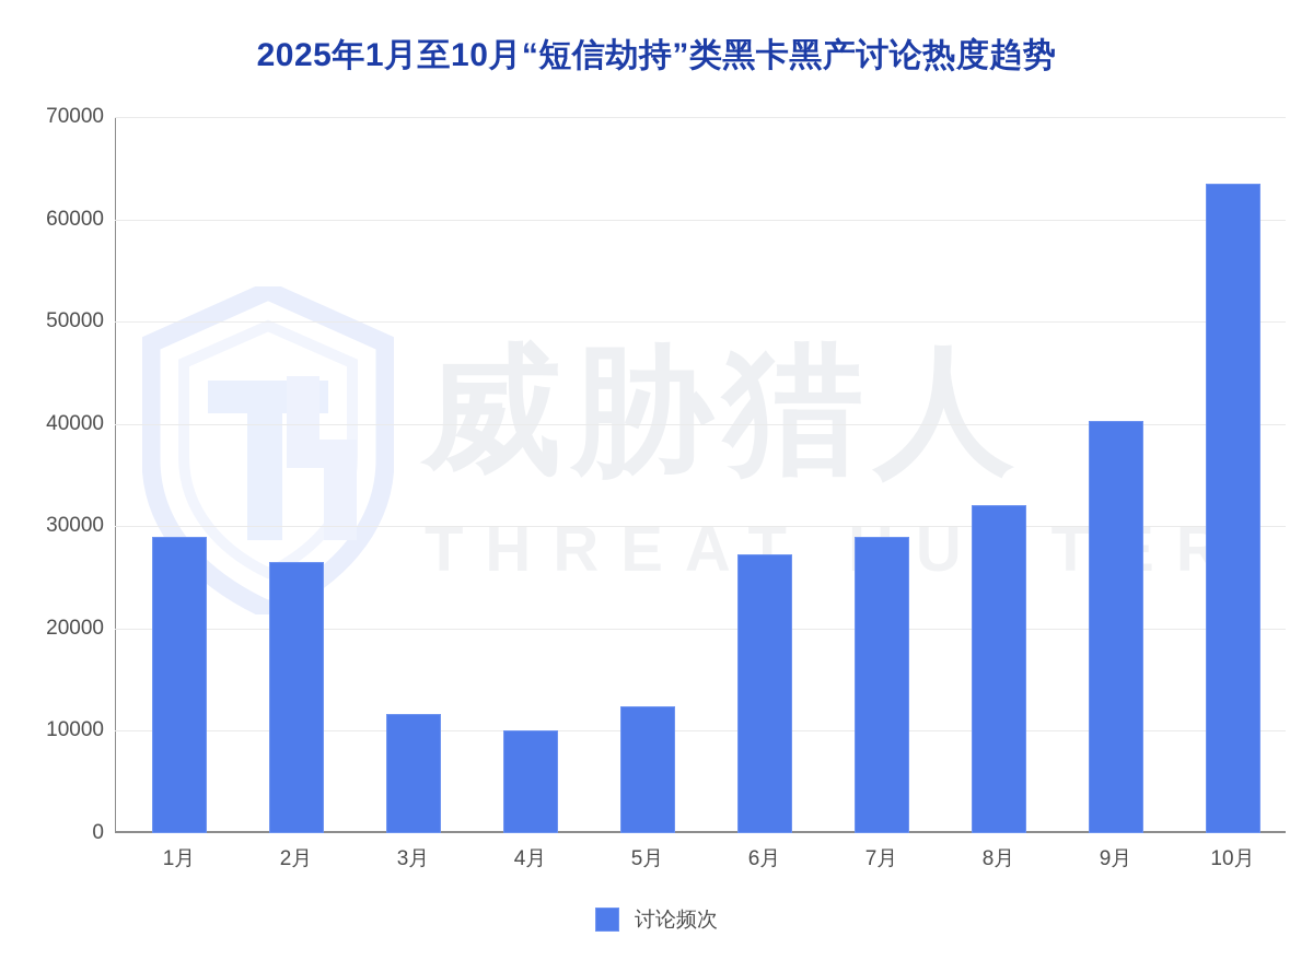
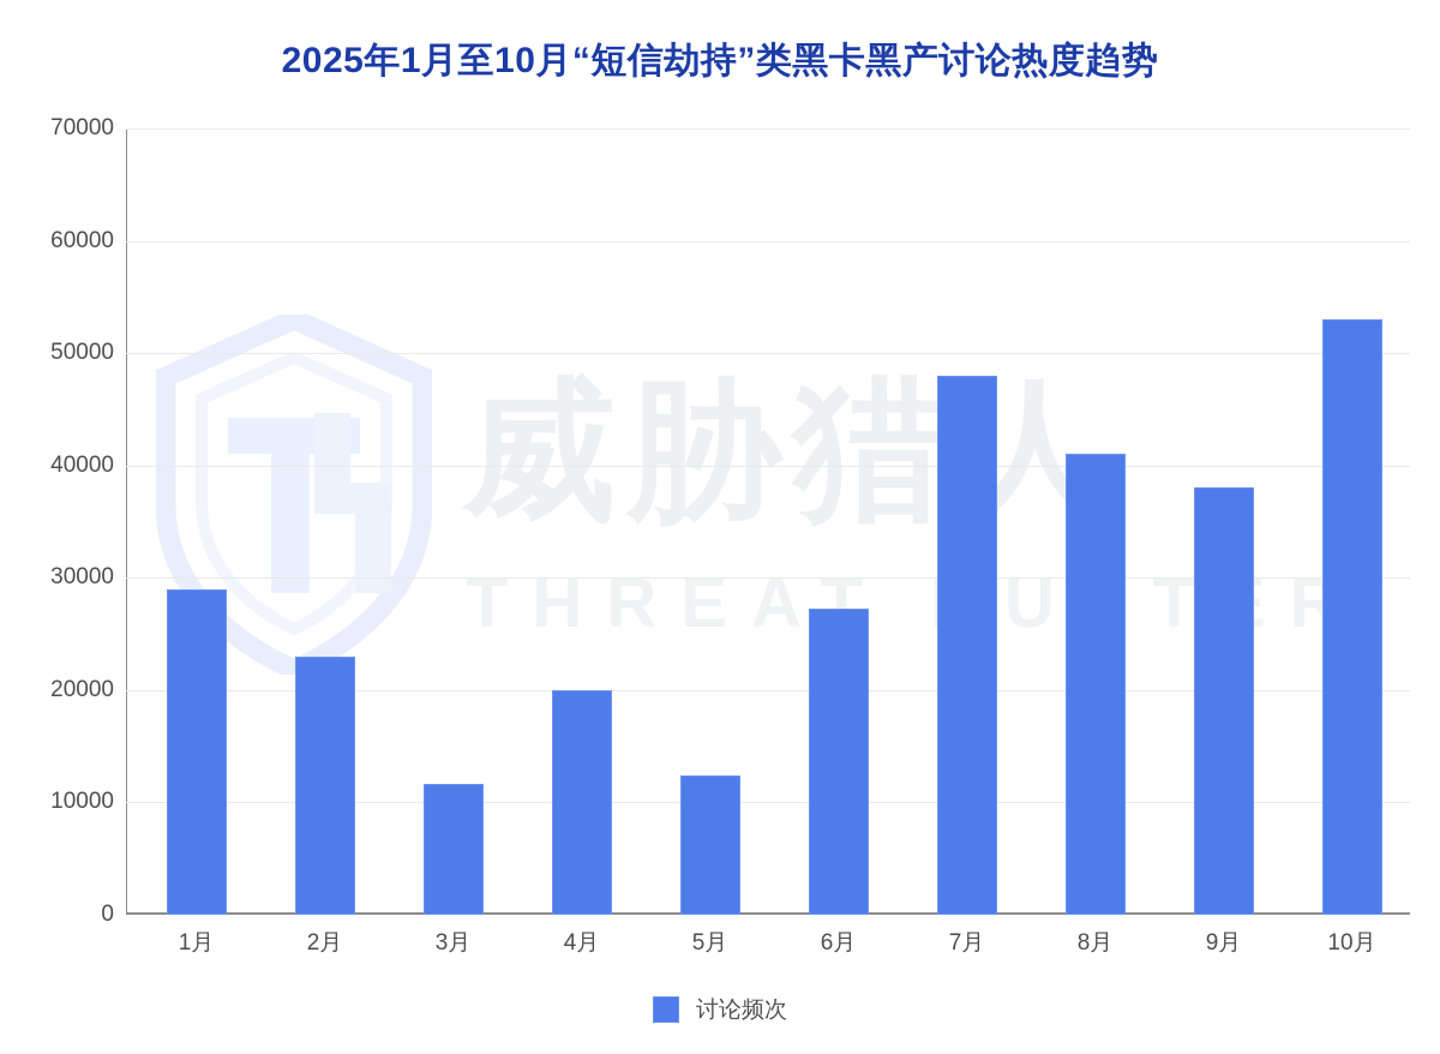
2月: 26000 -> 23000
4月: 10000 -> 20000
7月: 29000 -> 48000
8月: 32000 -> 41000
9月: 40000 -> 38000
10月: 64000 -> 53000
